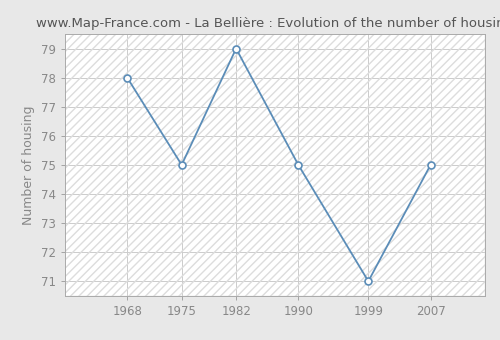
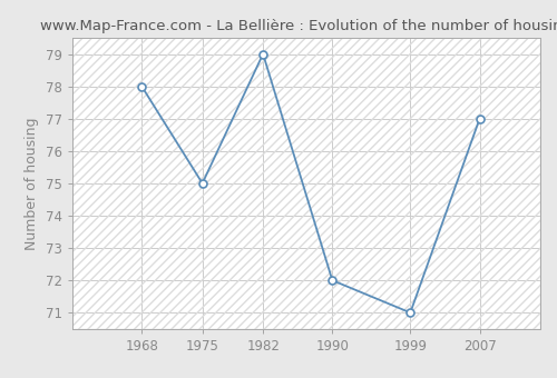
1990: 75 -> 72
2007: 75 -> 77
